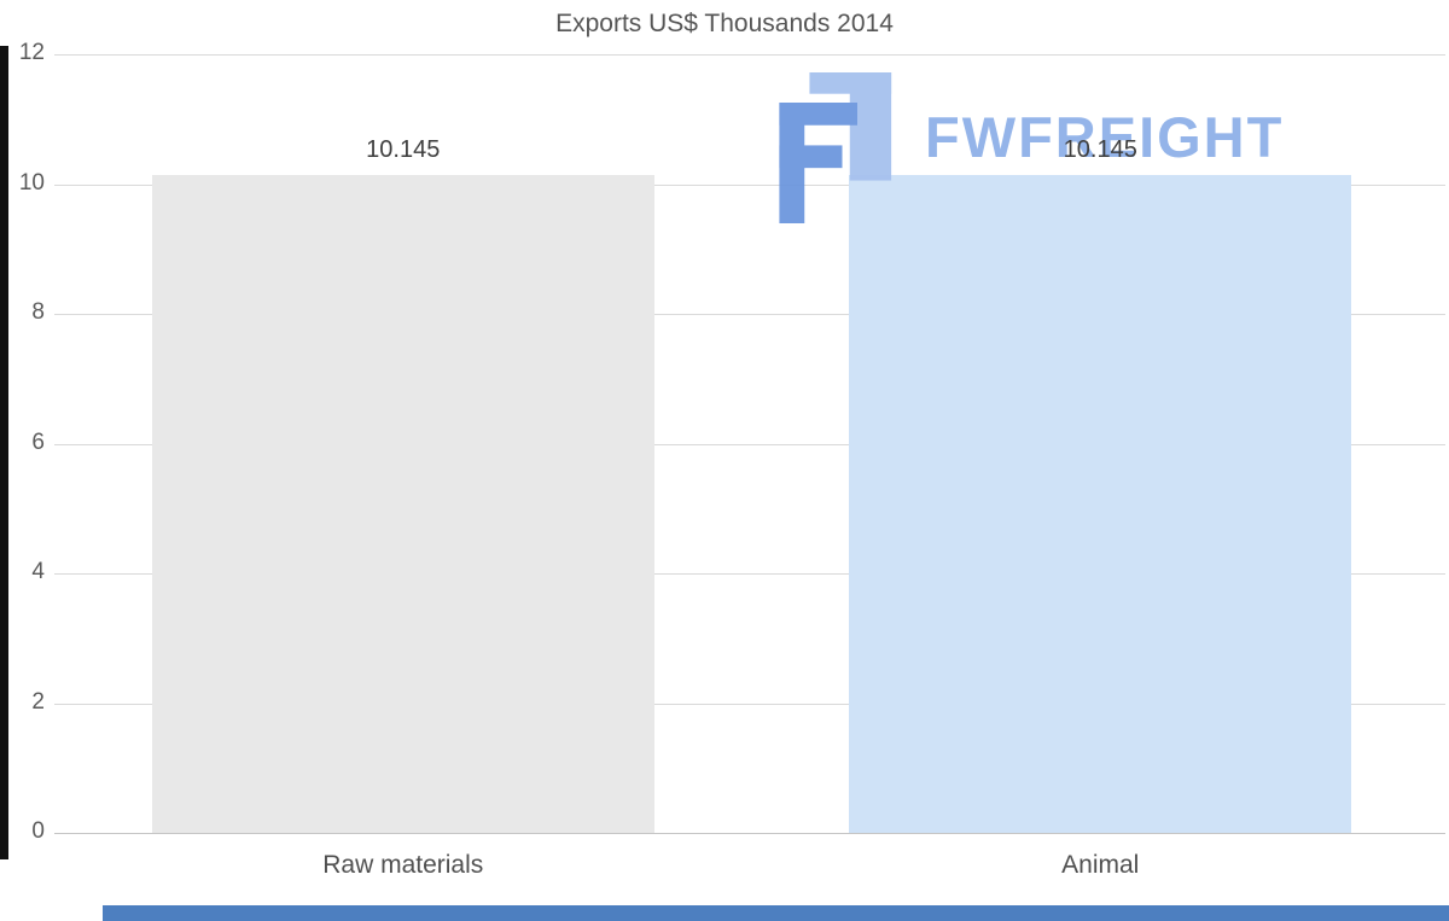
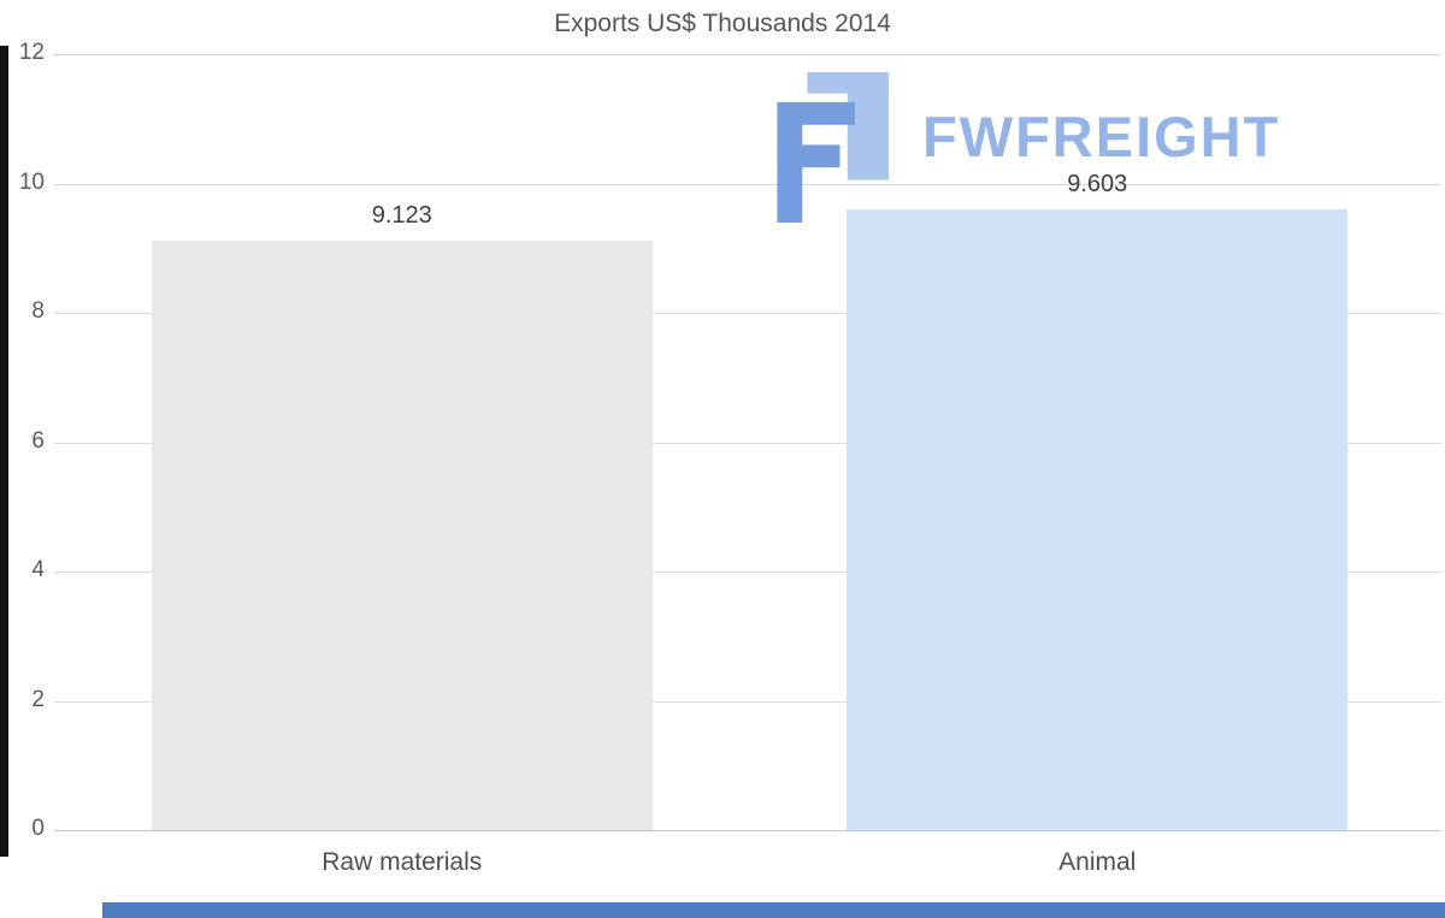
Raw materials: 10.145 -> 9.123
Animal: 10.145 -> 9.603
